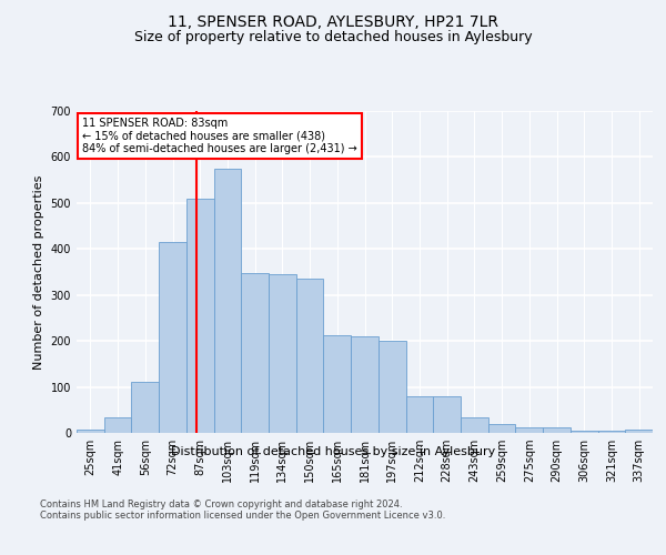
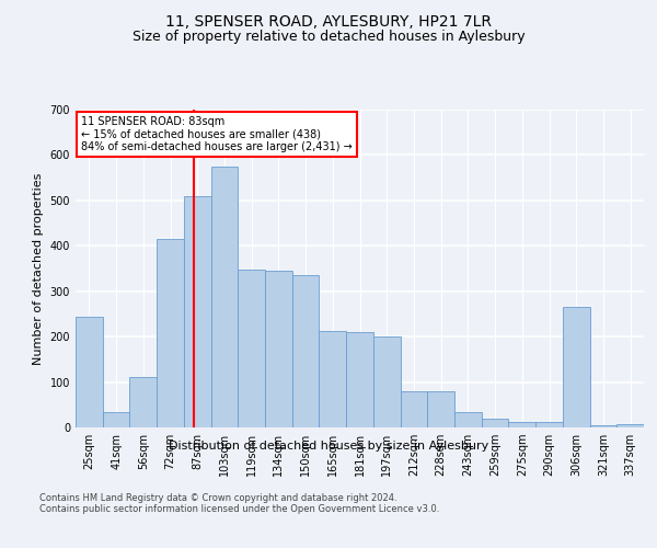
25sqm: 8 -> 245
306sqm: 4 -> 265
